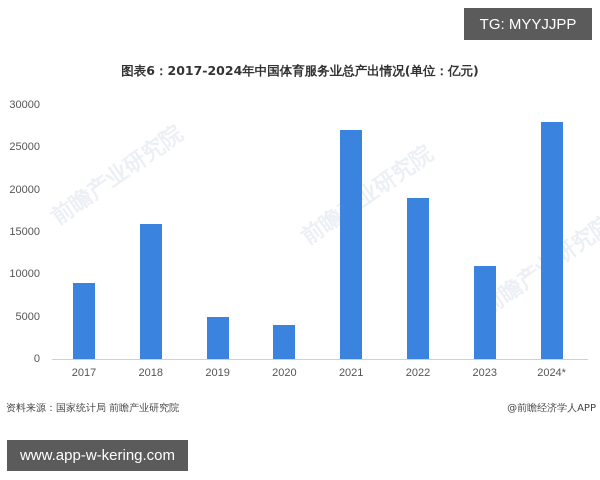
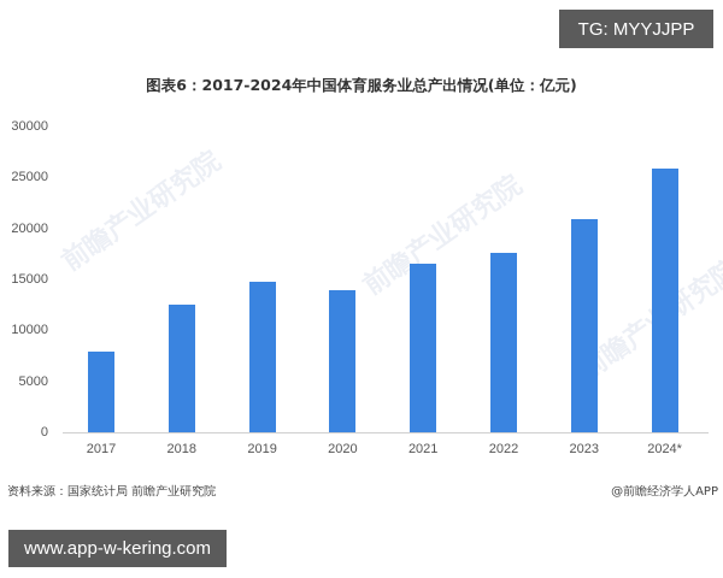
2017: 9000 -> 8000
2018: 16000 -> 13000
2019: 5000 -> 15000
2020: 4000 -> 14000
2021: 27000 -> 16000
2022: 19000 -> 18000
2023: 11000 -> 21000
2024*: 28000 -> 26000
